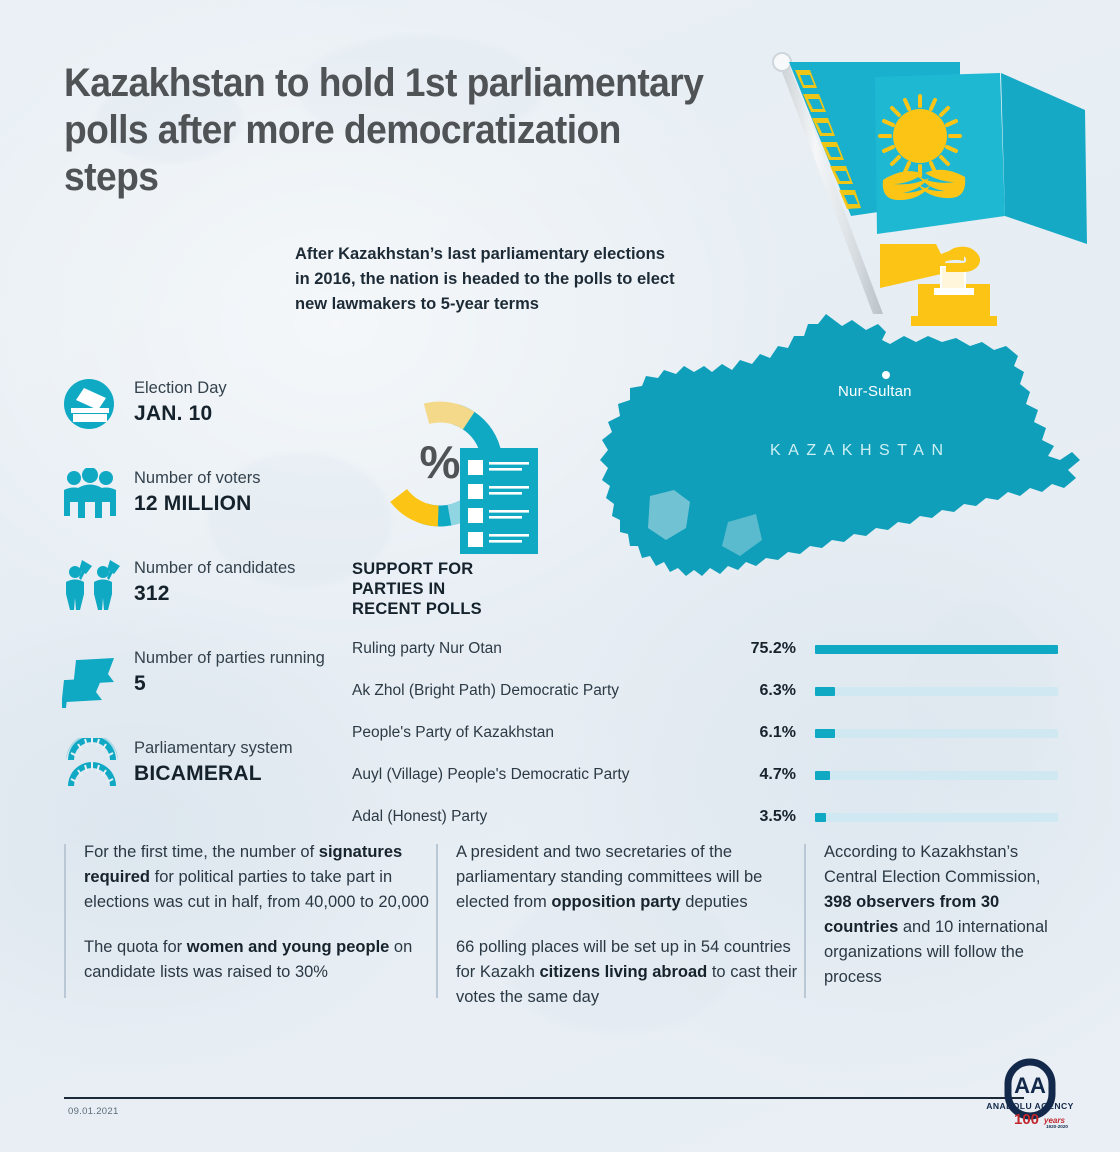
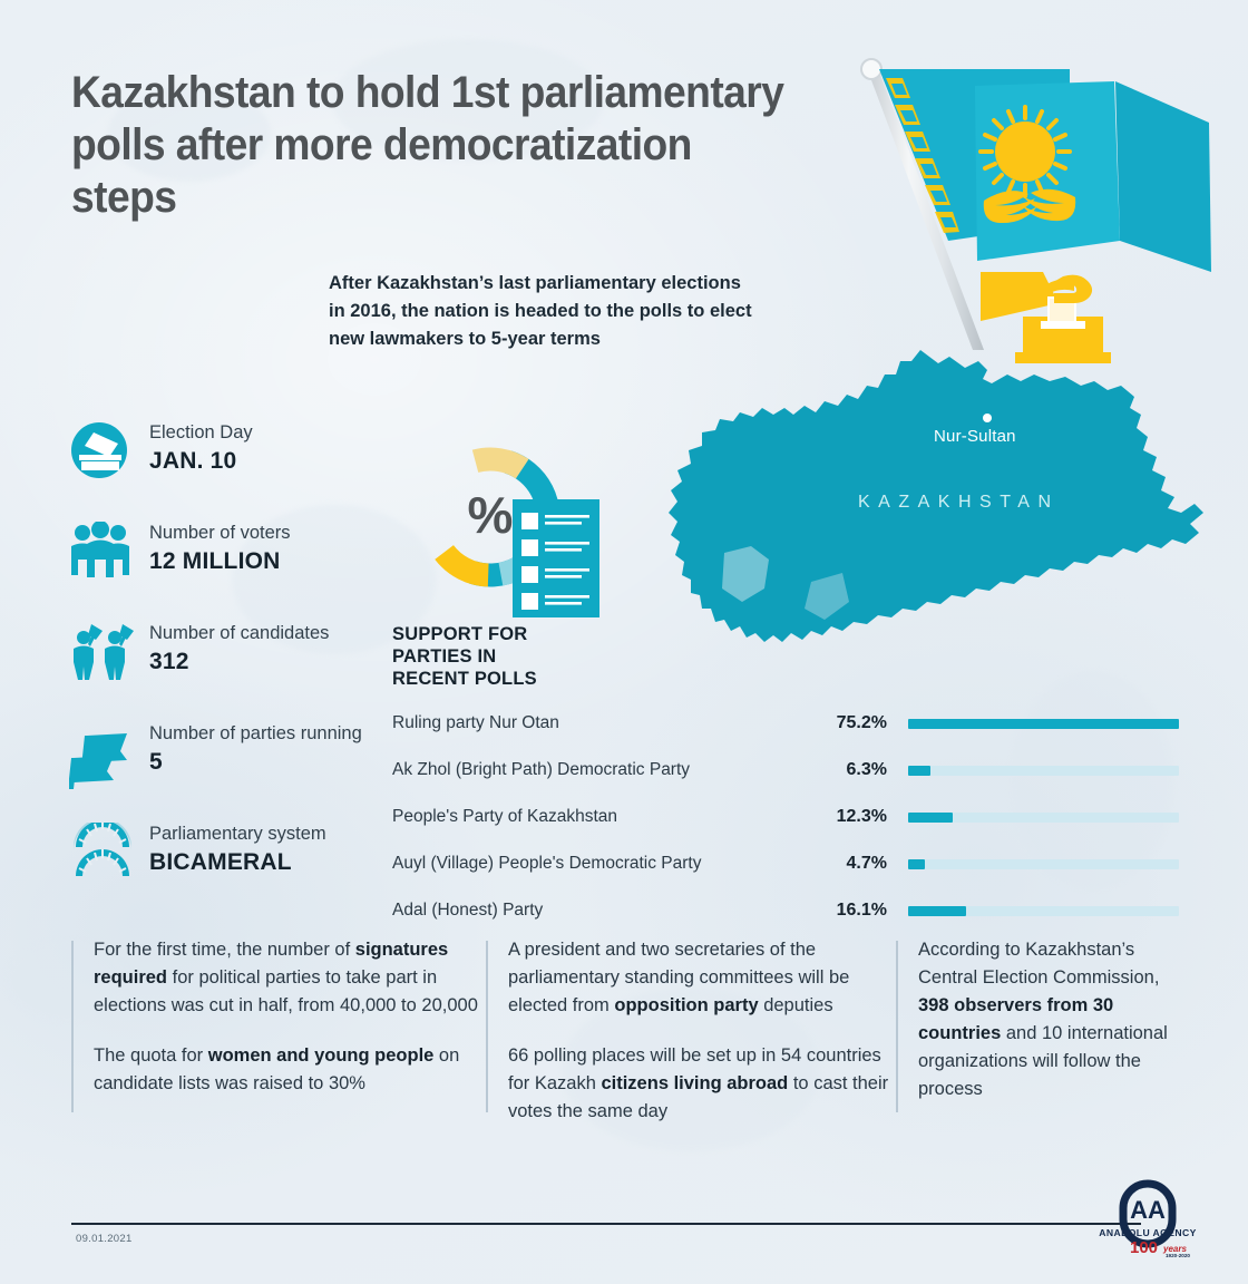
People's Party of Kazakhstan: 6.1% -> 12.3%
Adal (Honest) Party: 3.5% -> 16.1%
